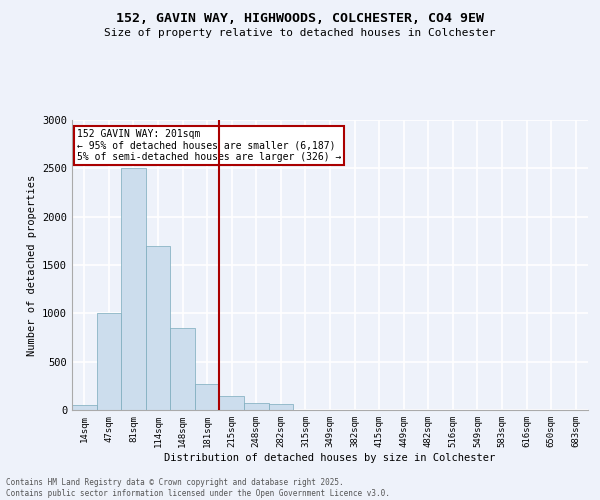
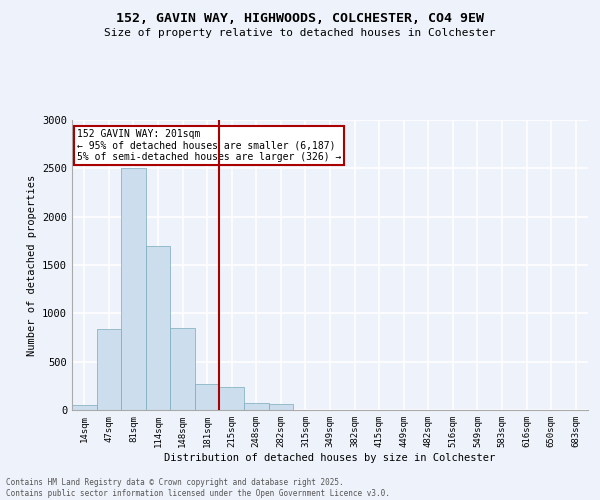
47sqm: 1000 -> 840
215sqm: 150 -> 240
